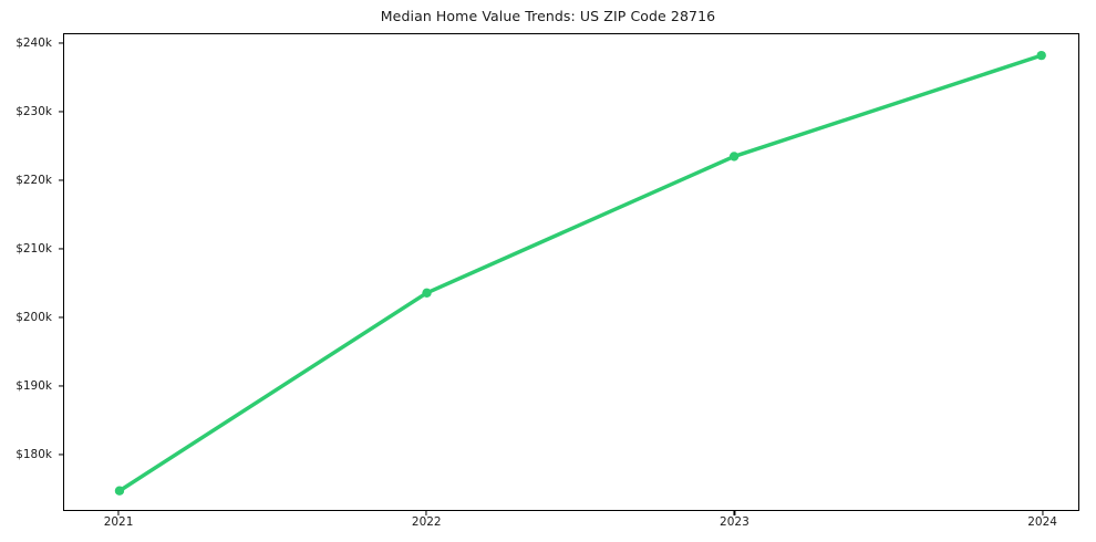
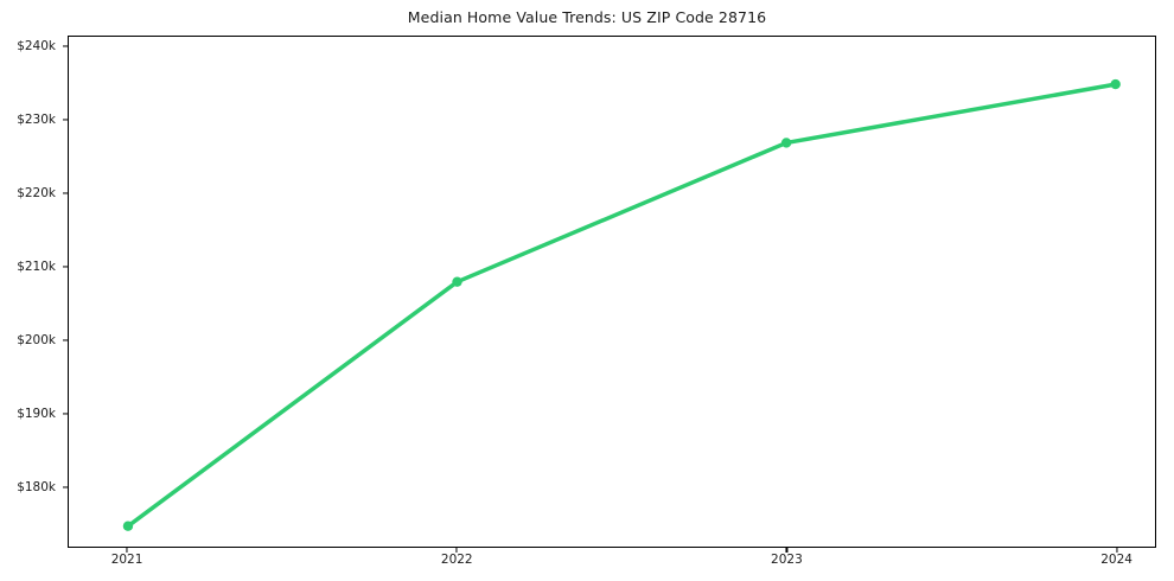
2022: $204k -> $208k
2023: $224k -> $227k
2024: $238k -> $235k
